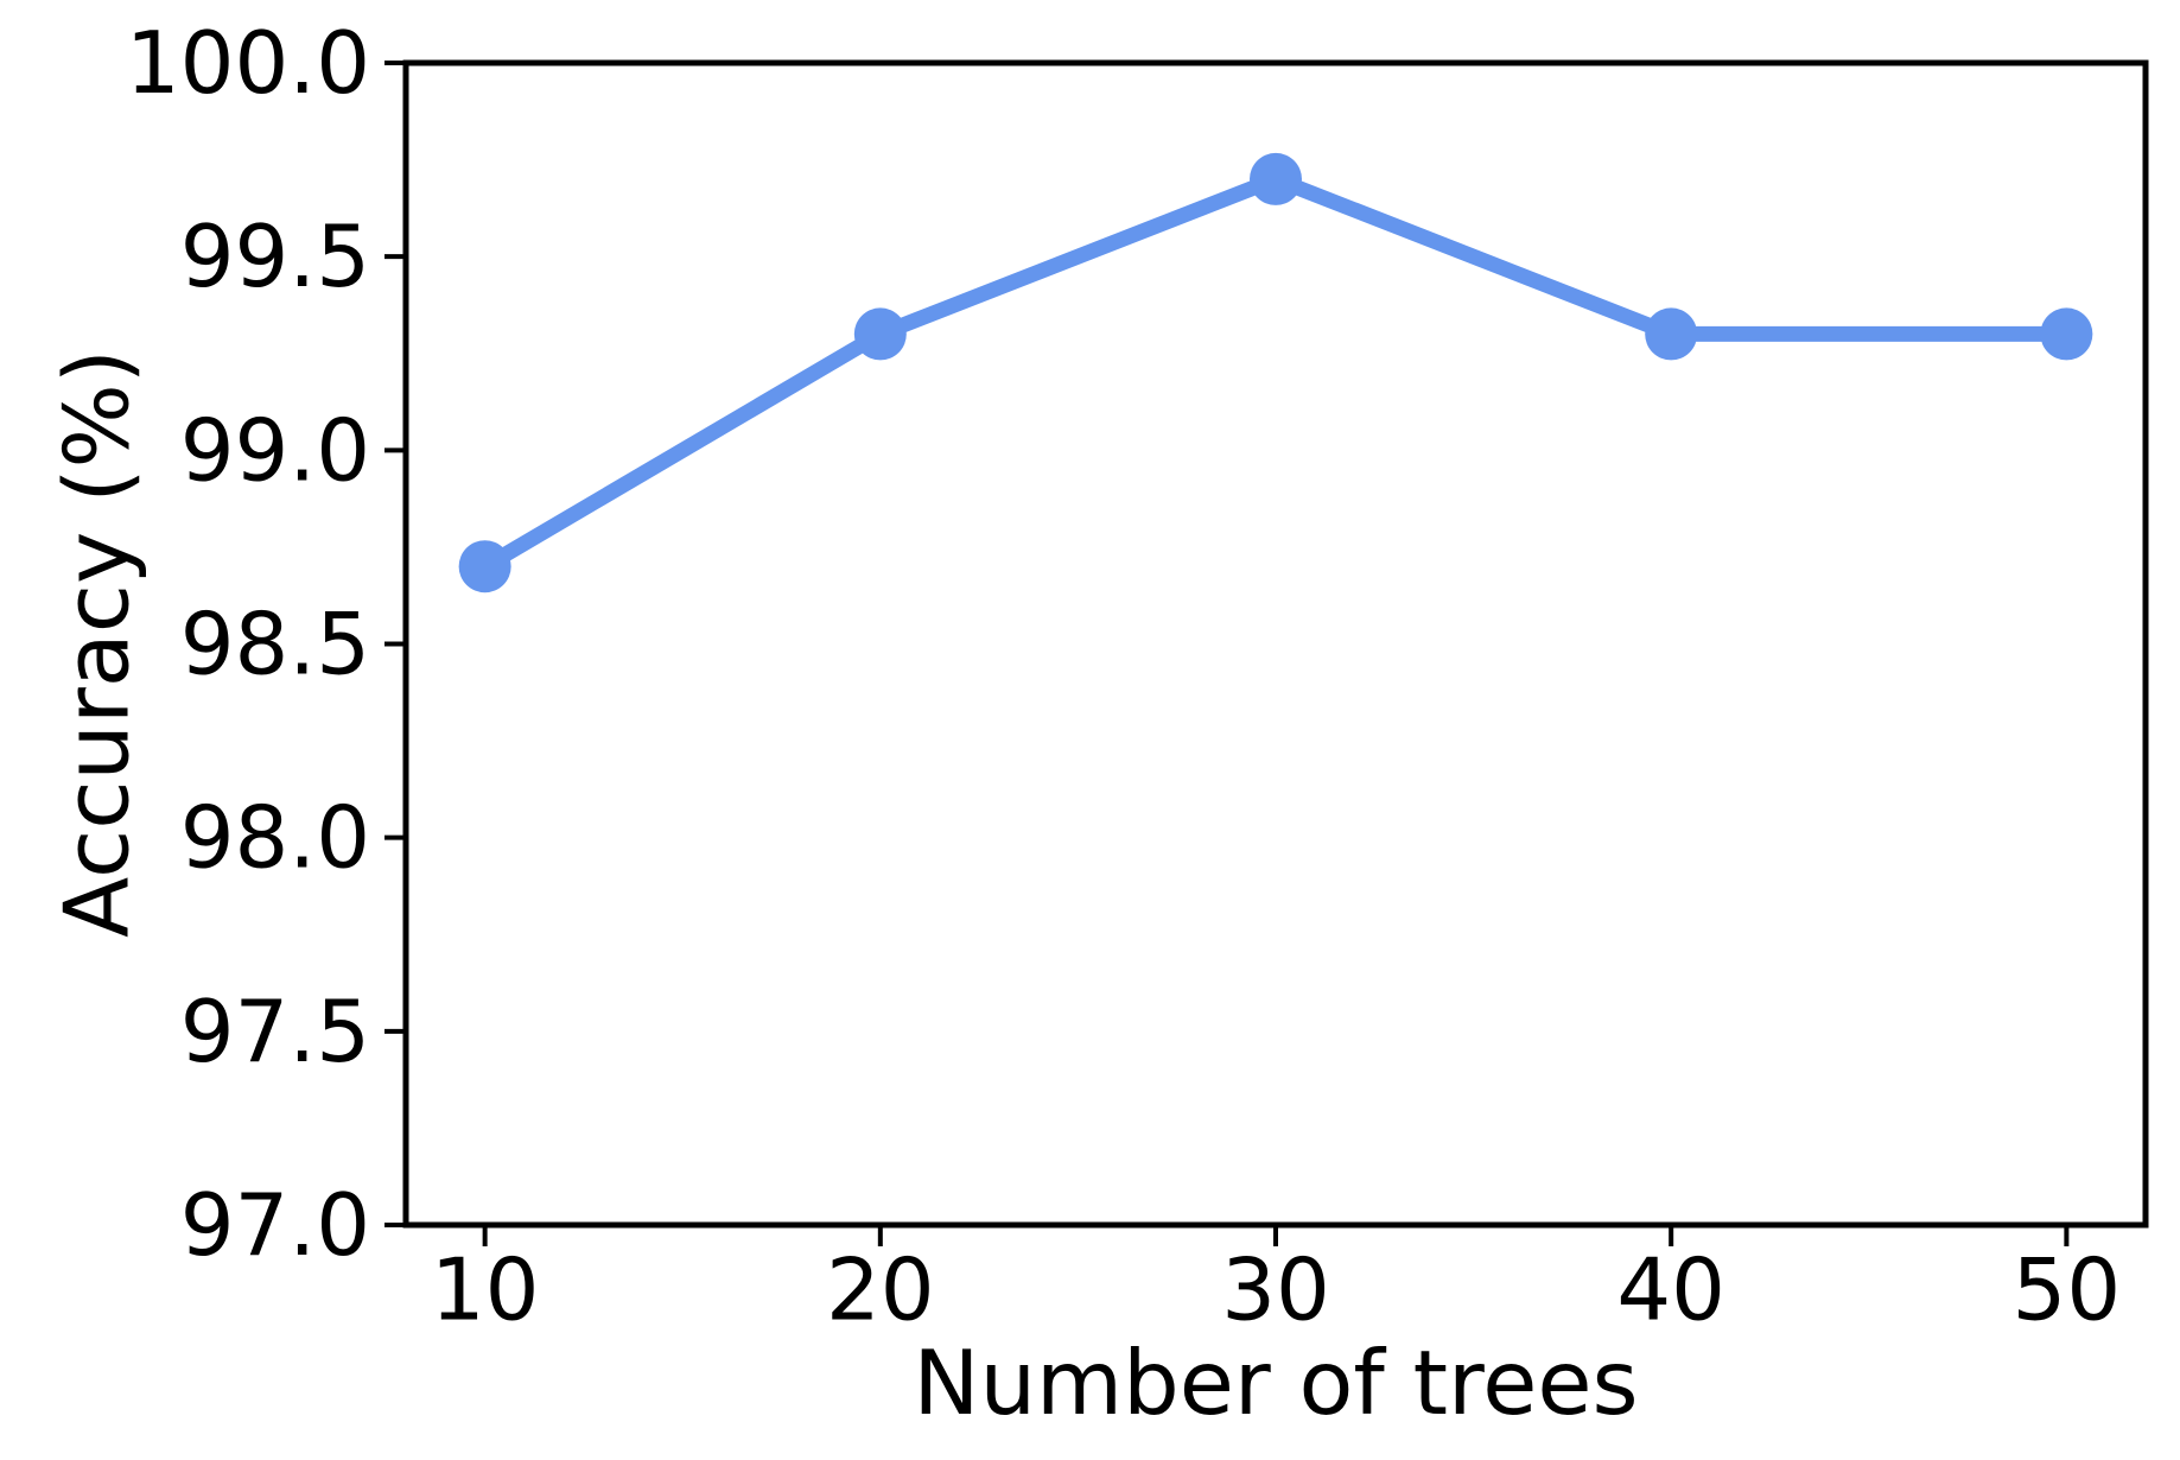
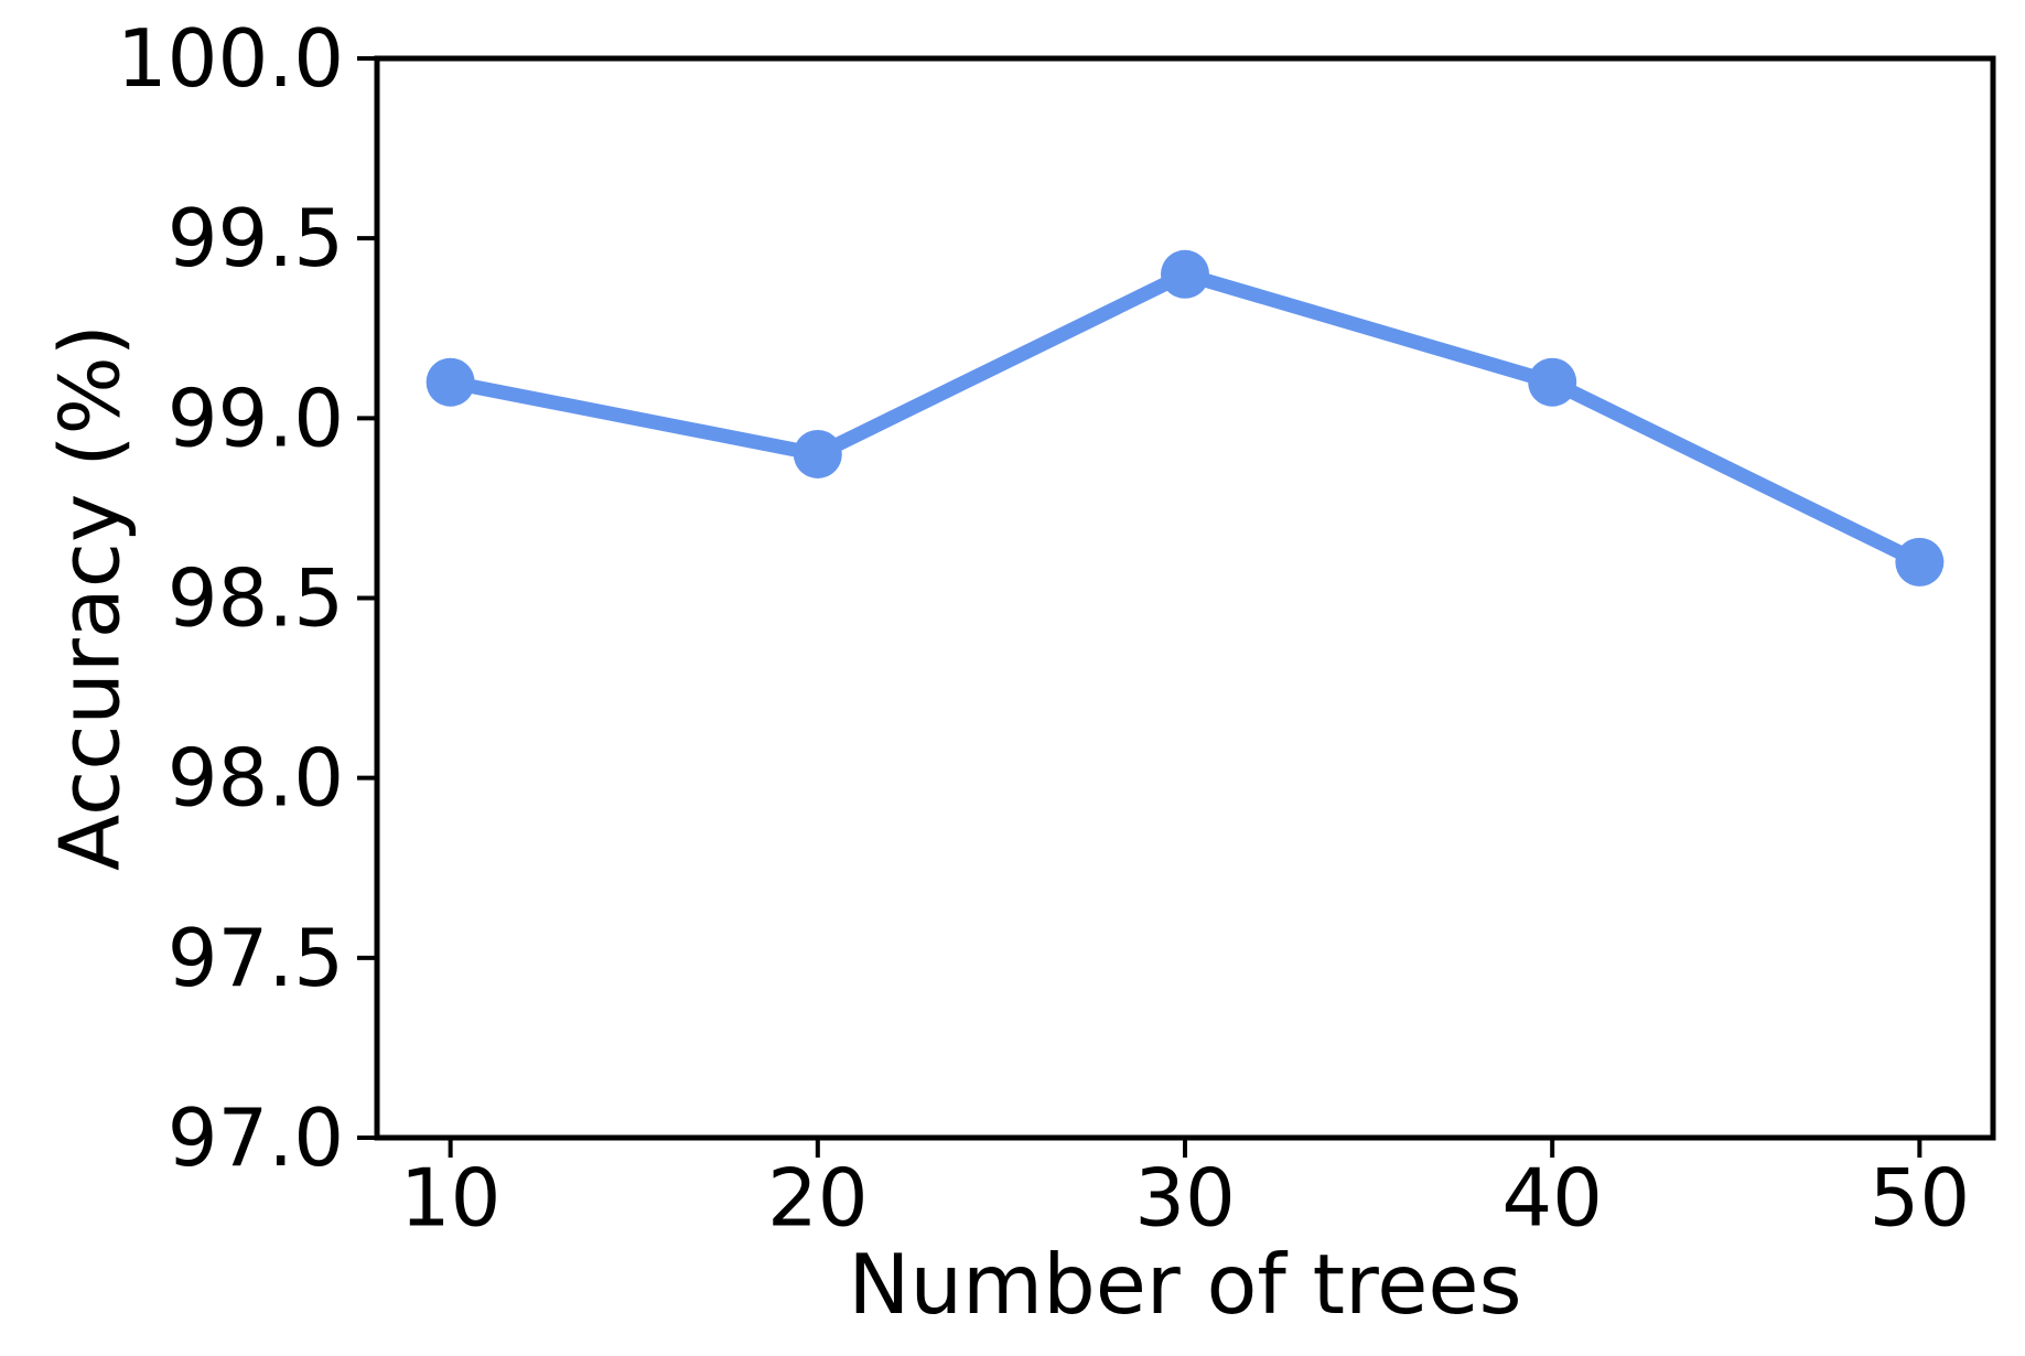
10: 98.7 -> 99.1
20: 99.3 -> 98.9
30: 99.7 -> 99.4
40: 99.3 -> 99.1
50: 99.3 -> 98.6
